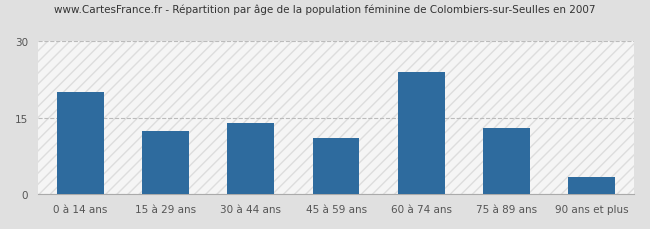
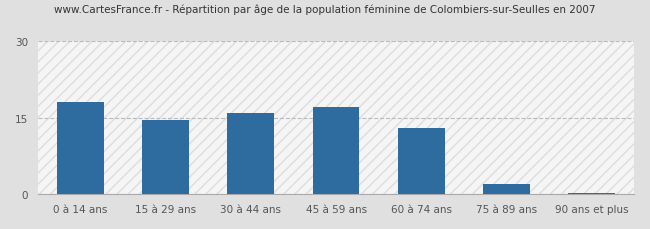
0 à 14 ans: 20.0 -> 18.0
15 à 29 ans: 12.4 -> 14.5
30 à 44 ans: 14.0 -> 16.0
45 à 59 ans: 11.0 -> 17.0
60 à 74 ans: 24.0 -> 13.0
75 à 89 ans: 13.0 -> 2.0
90 ans et plus: 3.4 -> 0.3
